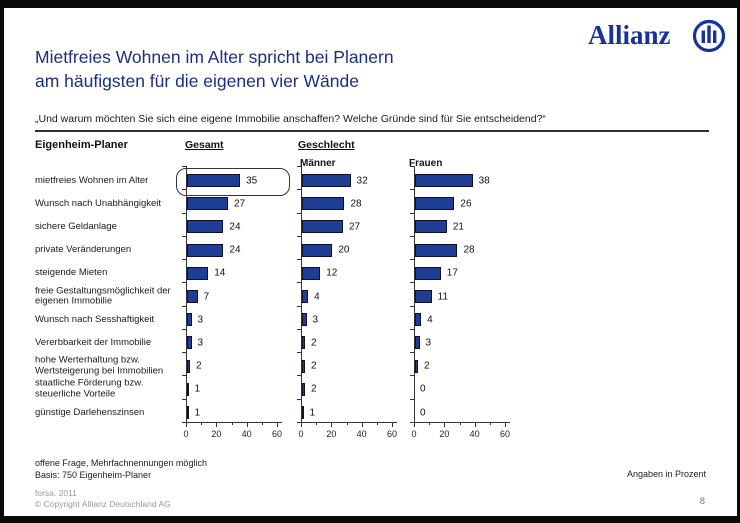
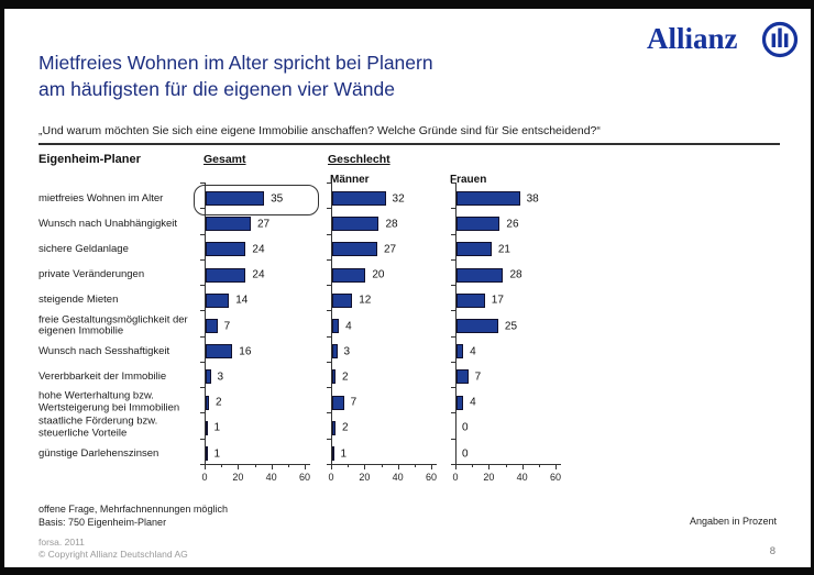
Frauen/freie Gestaltungsmöglichkeit der eigenen Immobilie: 11 -> 25
Gesamt/Wunsch nach Sesshaftigkeit: 3 -> 16
Frauen/Vererbbarkeit der Immobilie: 3 -> 7
Männer/hohe Werterhaltung bzw. Wertsteigerung bei Immobilien: 2 -> 7
Frauen/hohe Werterhaltung bzw. Wertsteigerung bei Immobilien: 2 -> 4
